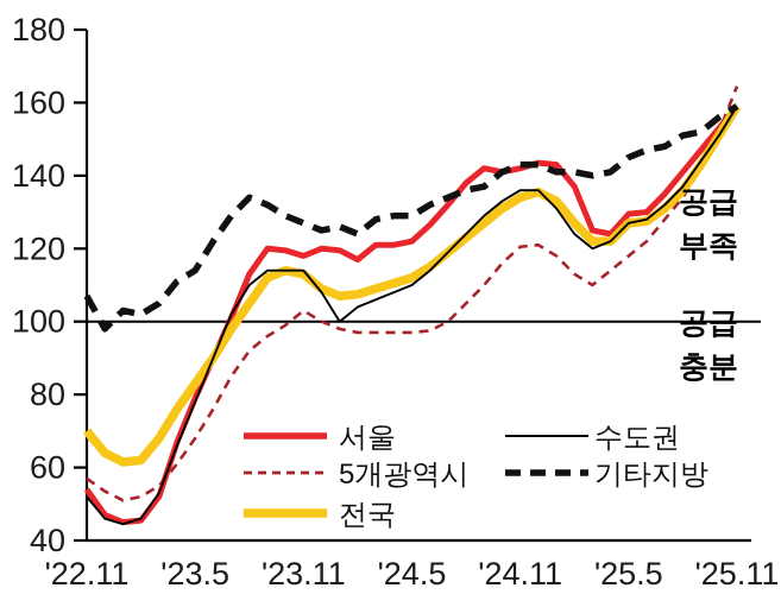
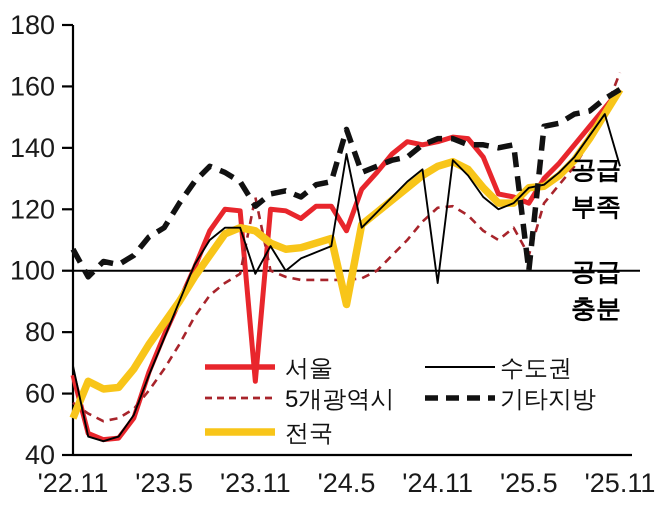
서울/'22.11: 54 -> 66
전국/'22.11: 70 -> 52
수도권/'22.11: 52 -> 69
서울/'23.11: 118 -> 64
5개광역시/'23.11: 103 -> 124
수도권/'23.11: 114 -> 99
기타지방/'23.11: 127 -> 121
서울/'24.5: 122 -> 113
전국/'24.5: 112 -> 89
수도권/'24.5: 110 -> 138
기타지방/'24.5: 129 -> 146
수도권/'24.11: 136 -> 96
서울/'25.5: 130 -> 122
5개광역시/'25.5: 118 -> 105
기타지방/'25.5: 145 -> 100
수도권/'25.11: 159 -> 134
